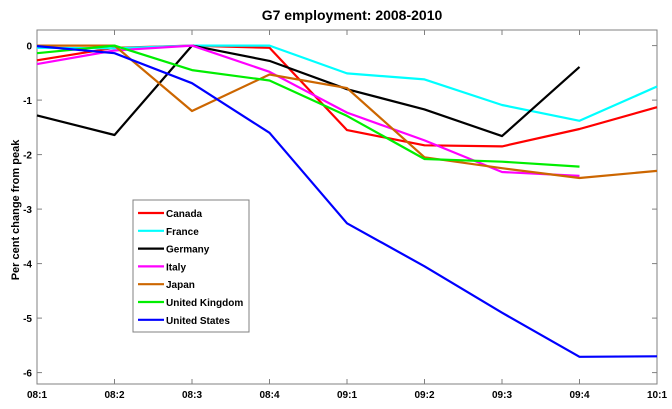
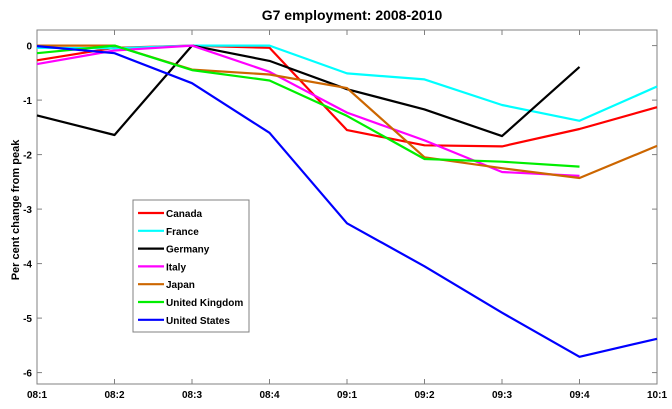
Japan/08:3: -1.2 -> -0.4
Japan/10:1: -2.3 -> -1.8
United States/10:1: -5.7 -> -5.4
